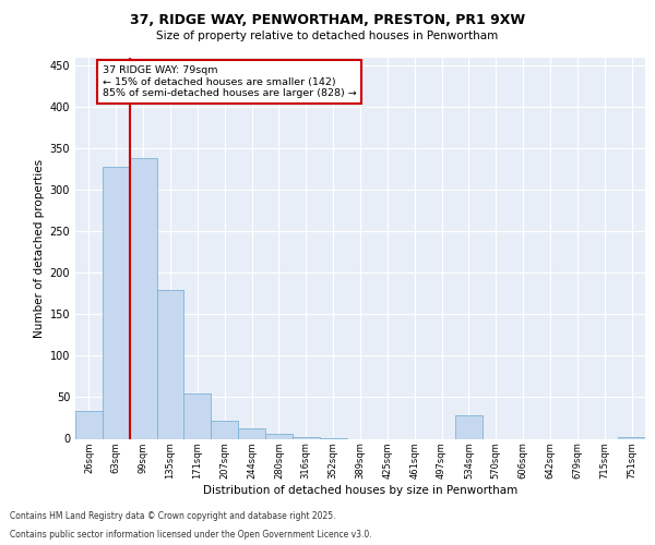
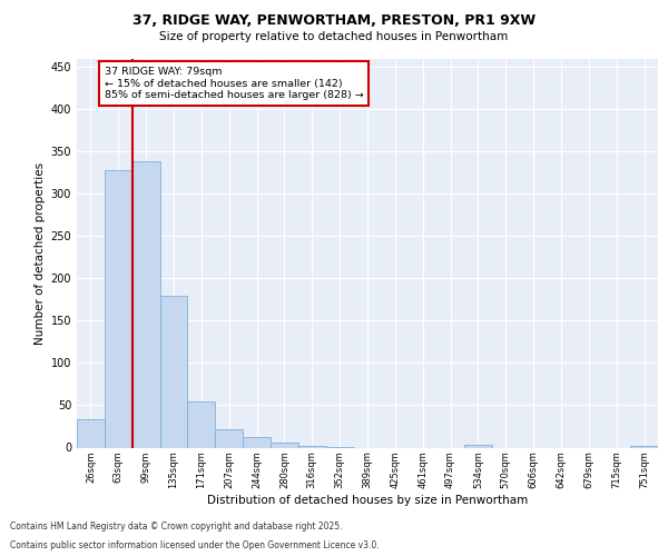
534sqm: 28 -> 3
